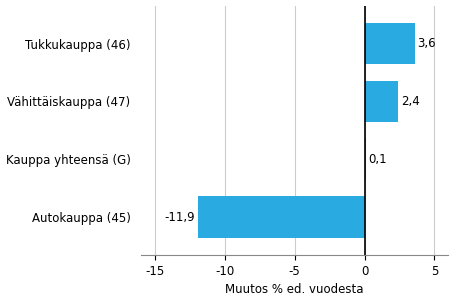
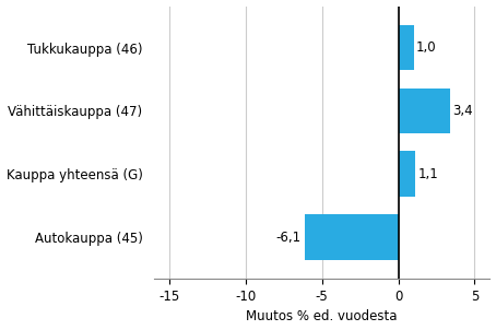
Tukkukauppa (46): 3,6 -> 1,0
Vähittäiskauppa (47): 2,4 -> 3,4
Kauppa yhteensä (G): 0,1 -> 1,1
Autokauppa (45): -11,9 -> -6,1
